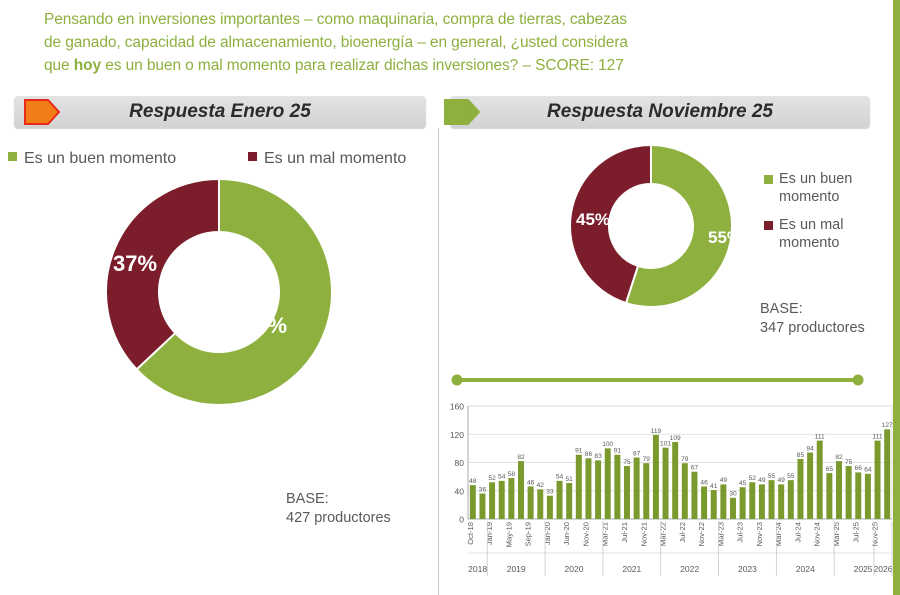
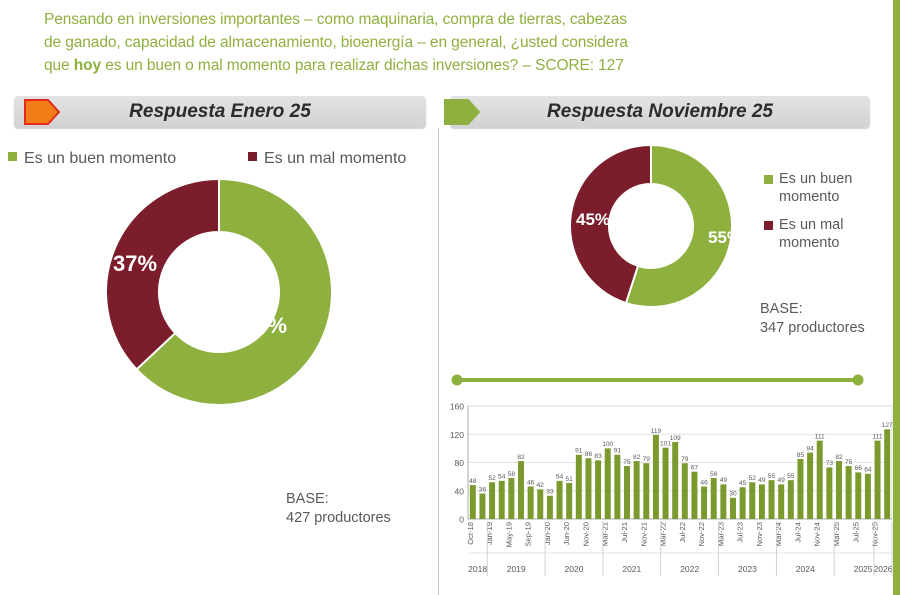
Jul-21: 87 -> 82
Nov-22: 41 -> 58
Nov-24: 65 -> 73
